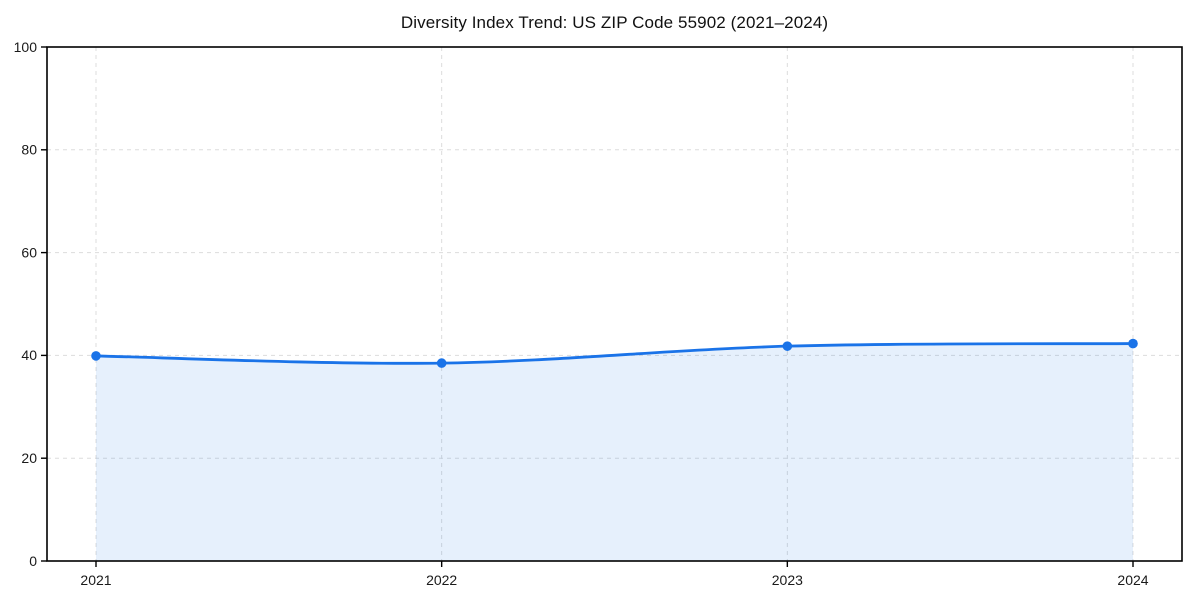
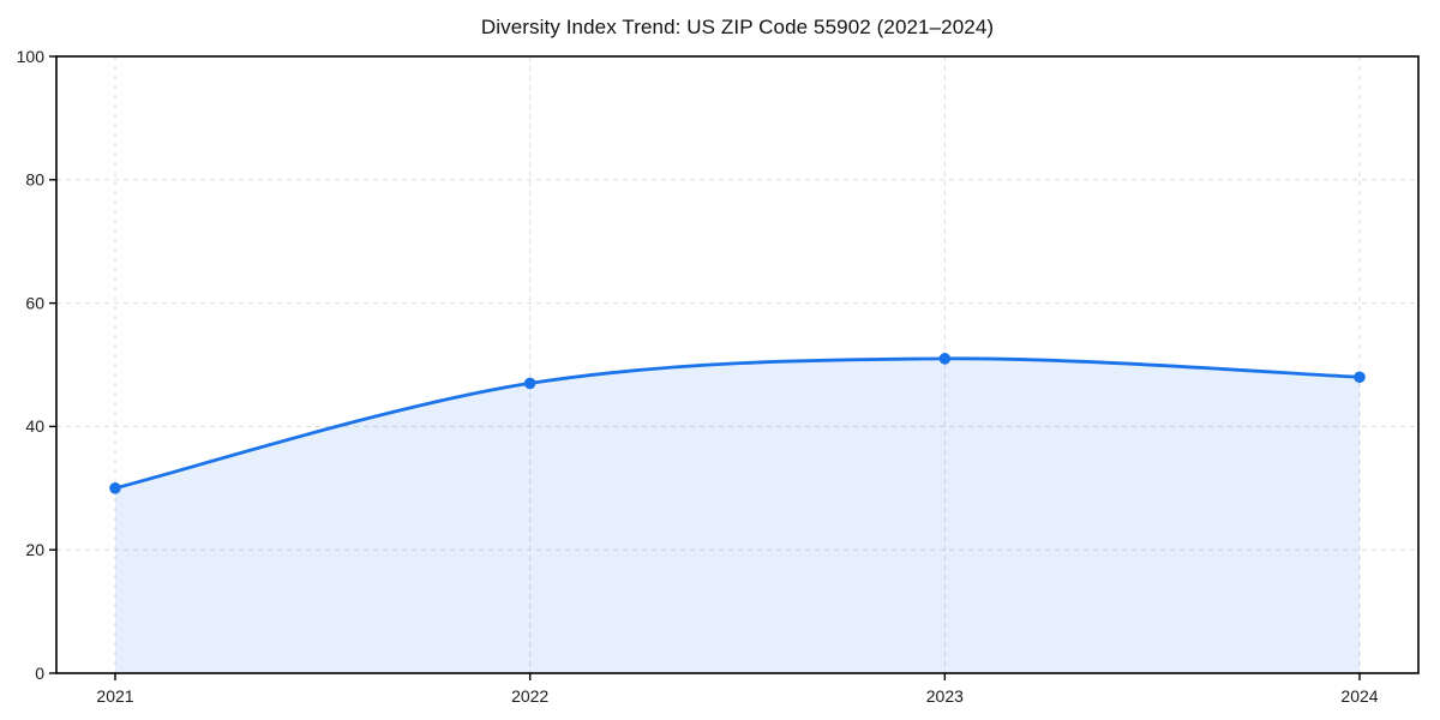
2021: 40 -> 30
2022: 38 -> 47
2023: 42 -> 51
2024: 42 -> 48
